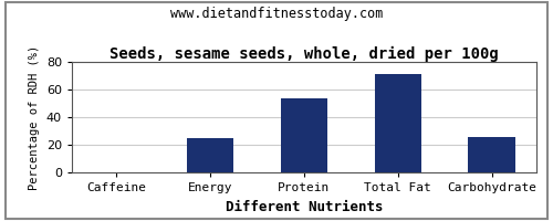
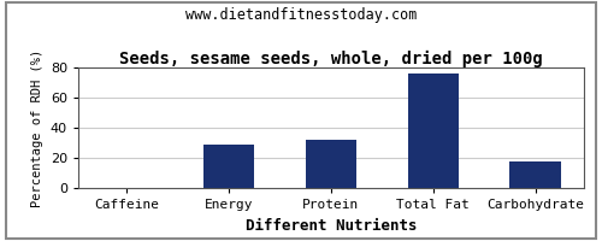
Energy: 25 -> 29
Protein: 54 -> 32
Total Fat: 71 -> 76
Carbohydrate: 26 -> 18
